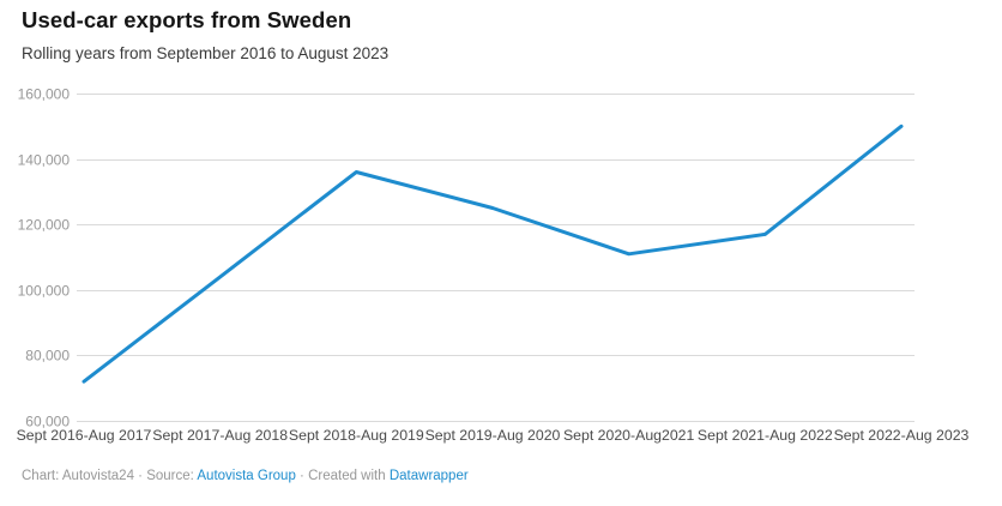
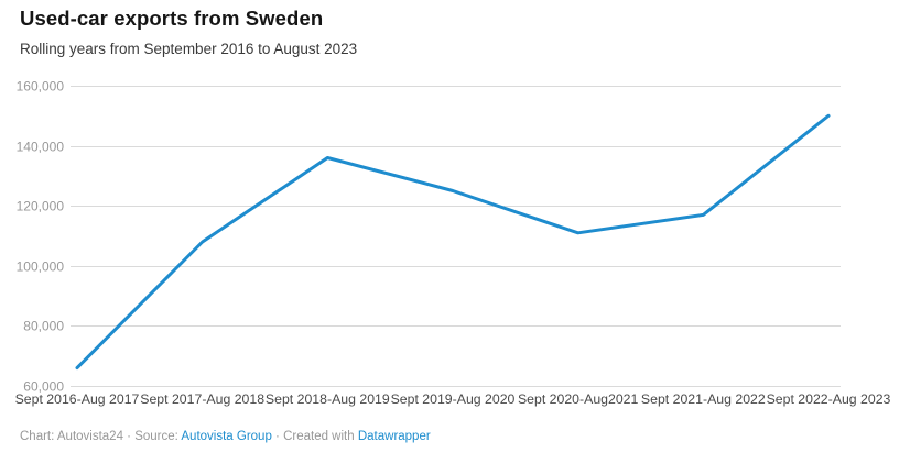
Sept 2016-Aug 2017: 72000 -> 66000
Sept 2017-Aug 2018: 104000 -> 108000
